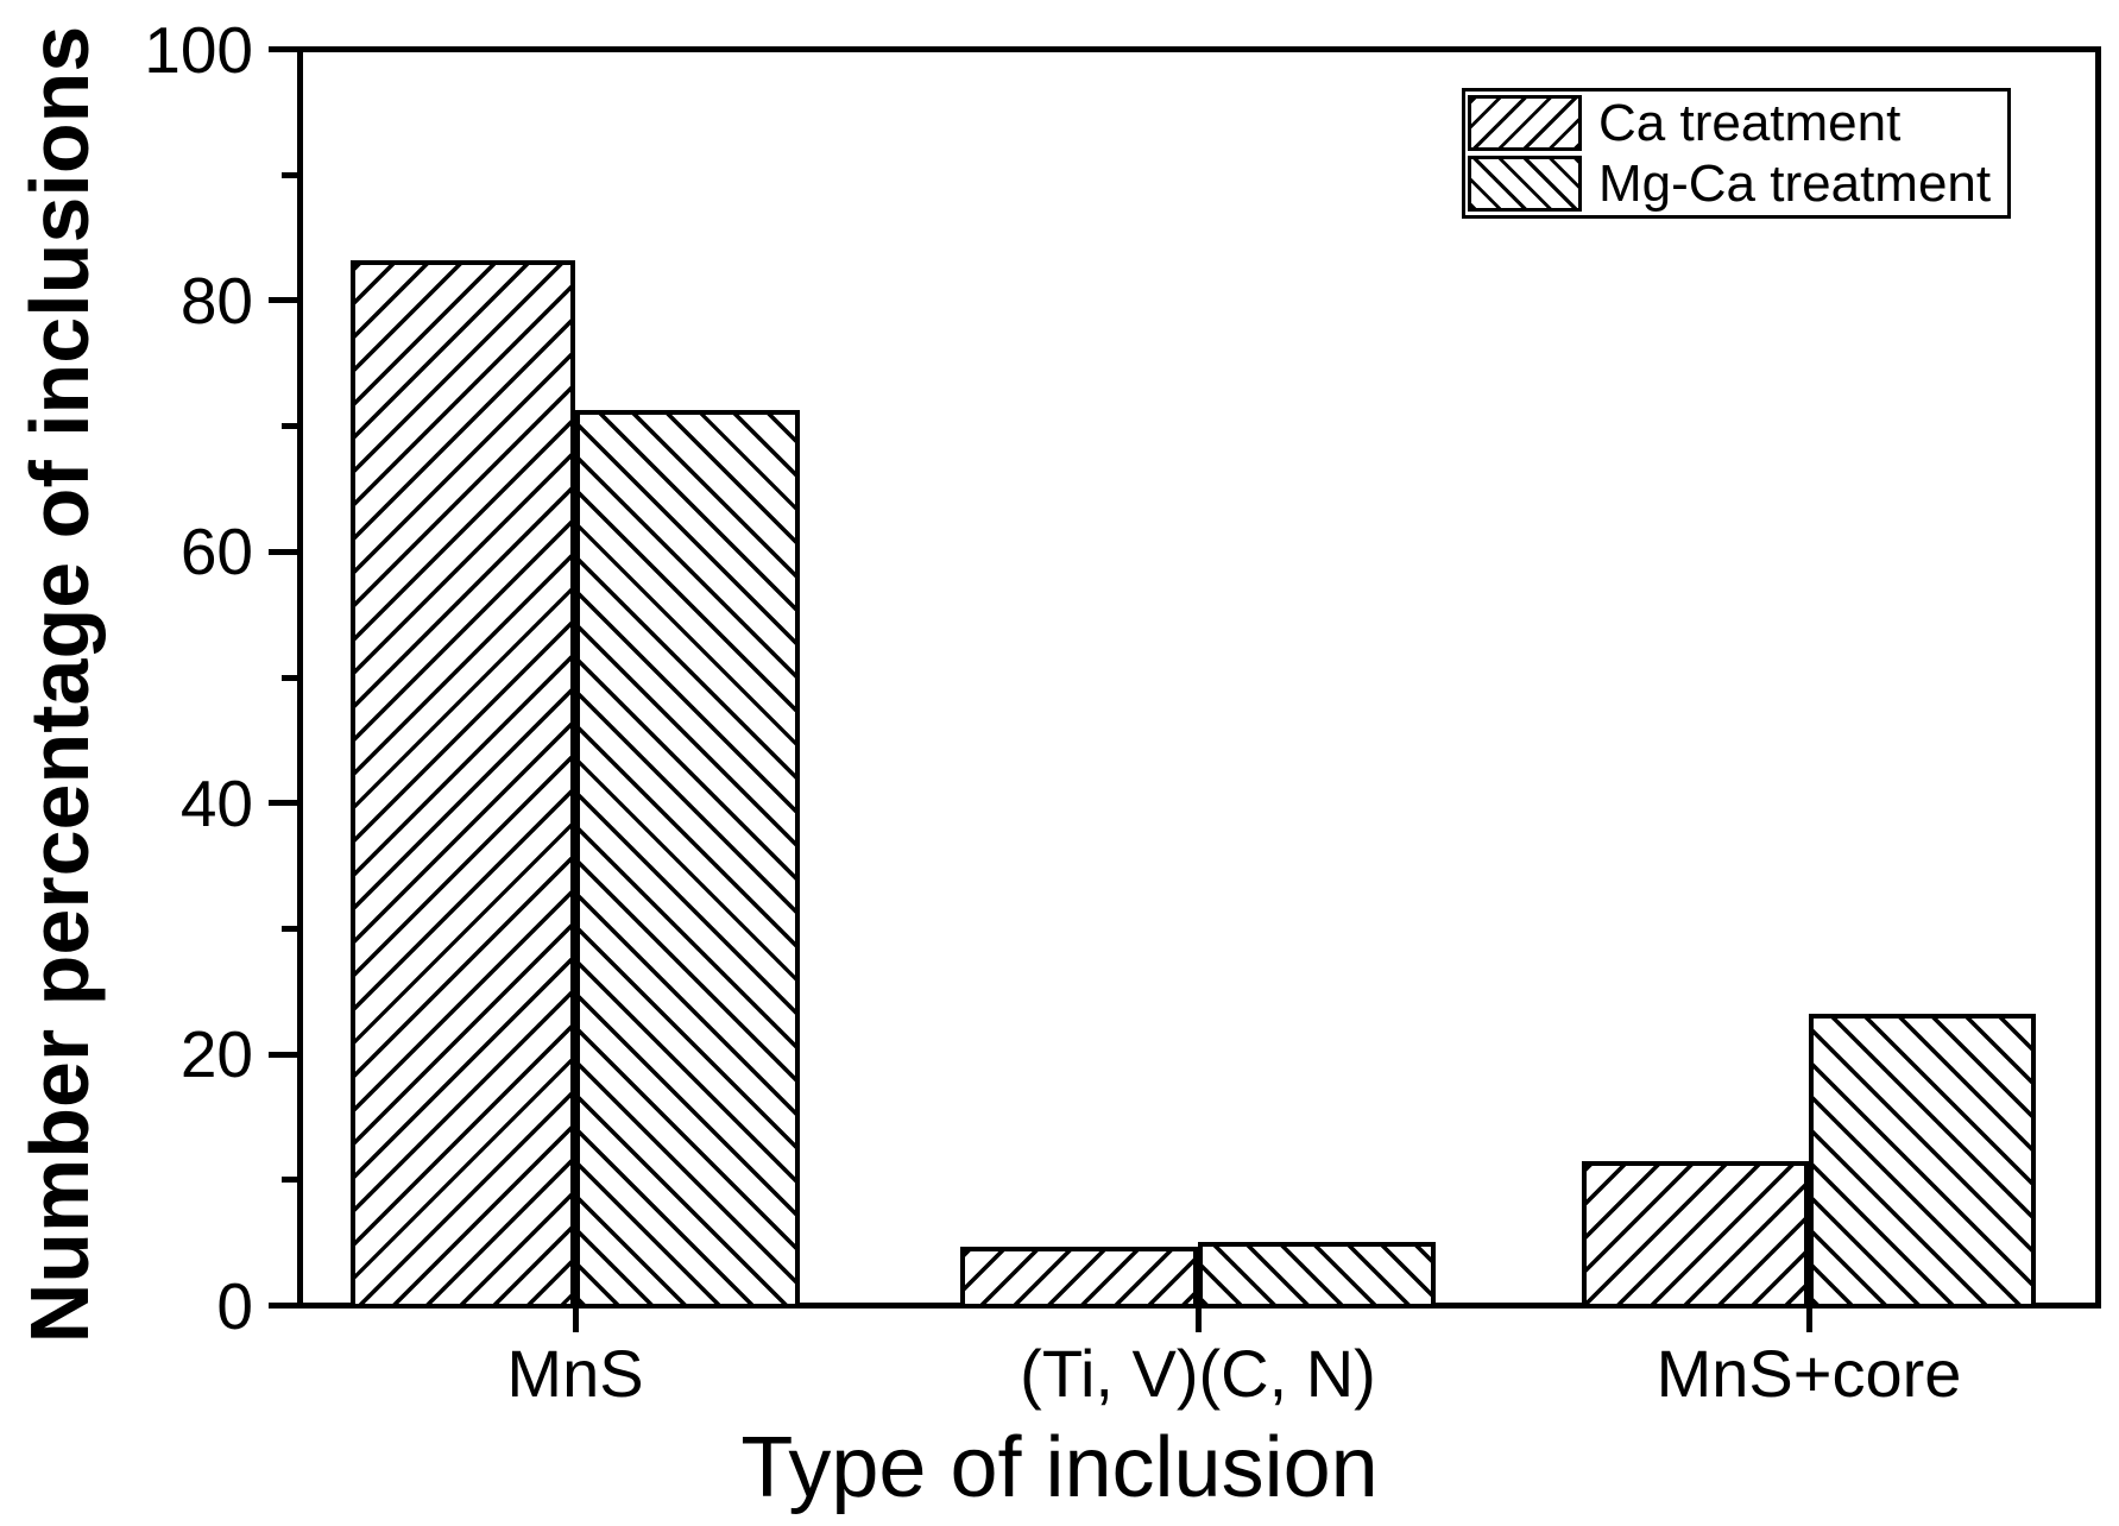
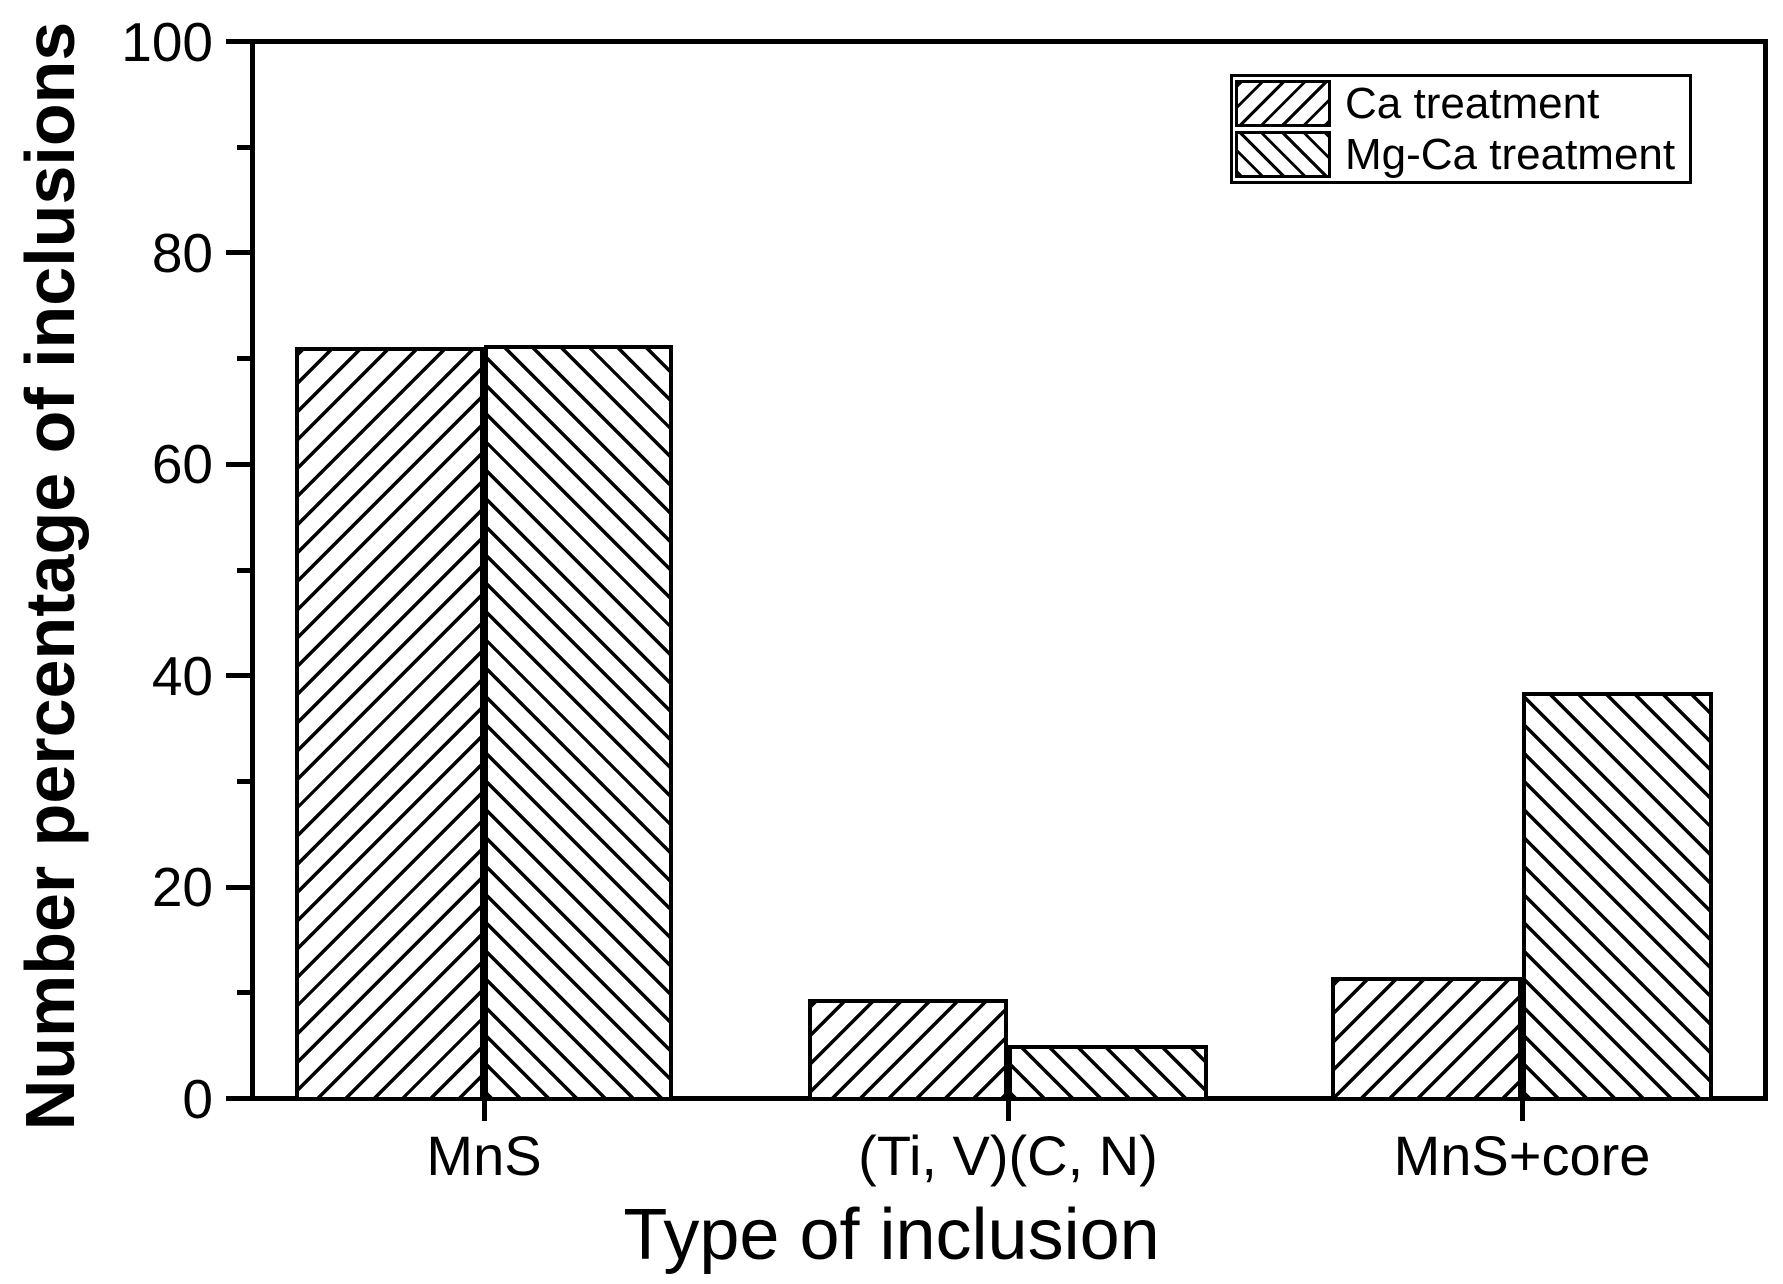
Ca treatment/MnS: 83.2 -> 71.1
Ca treatment/(Ti, V)(C, N): 4.7 -> 9.4
Mg-Ca treatment/MnS+core: 23.2 -> 38.5
